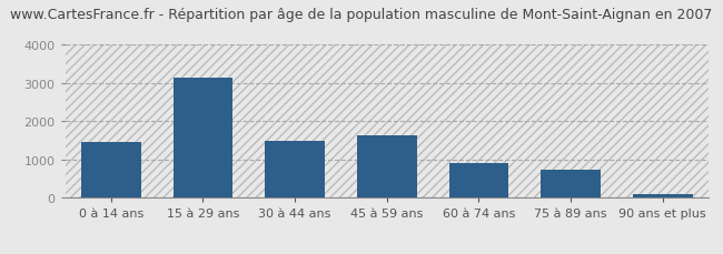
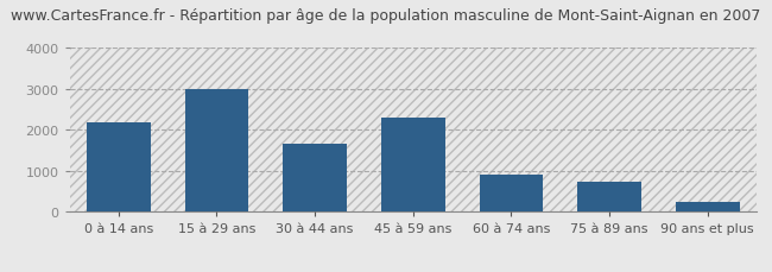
0 à 14 ans: 1470 -> 2200
15 à 29 ans: 3150 -> 3000
30 à 44 ans: 1490 -> 1650
45 à 59 ans: 1640 -> 2300
90 ans et plus: 100 -> 250
